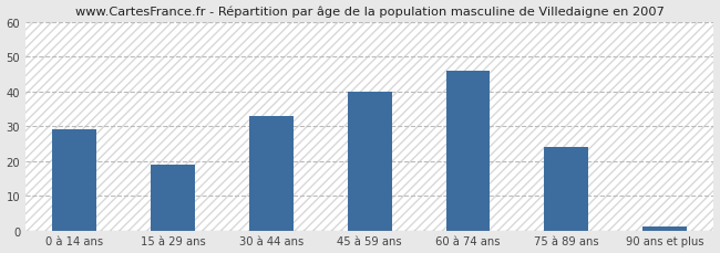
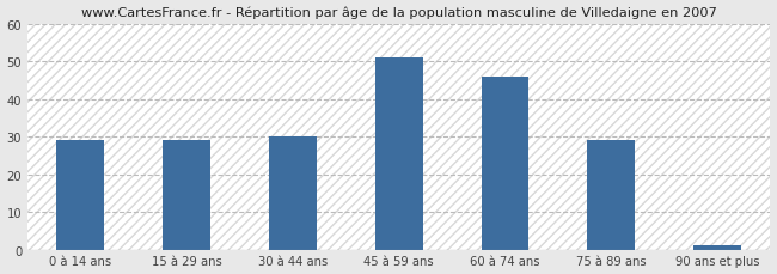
15 à 29 ans: 19 -> 29
30 à 44 ans: 33 -> 30
45 à 59 ans: 40 -> 51
75 à 89 ans: 24 -> 29
